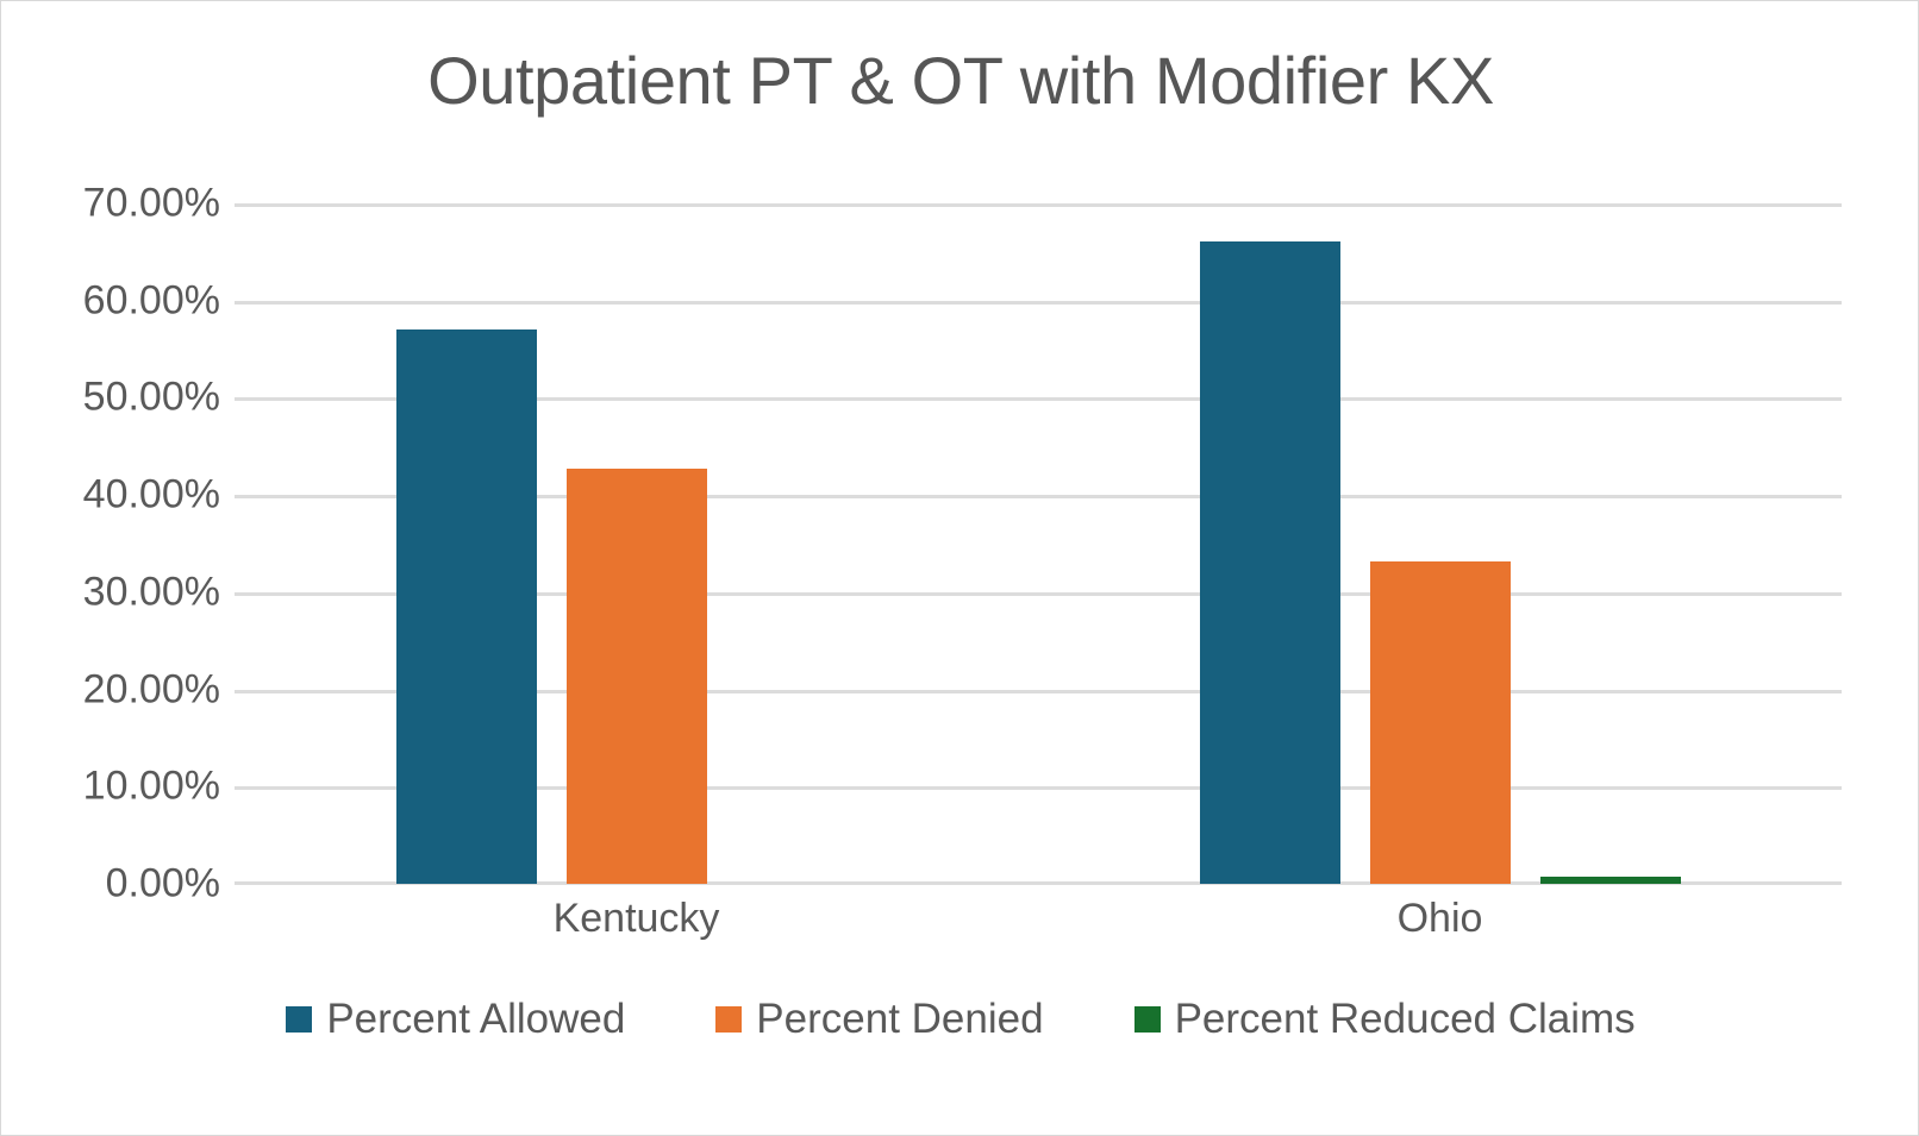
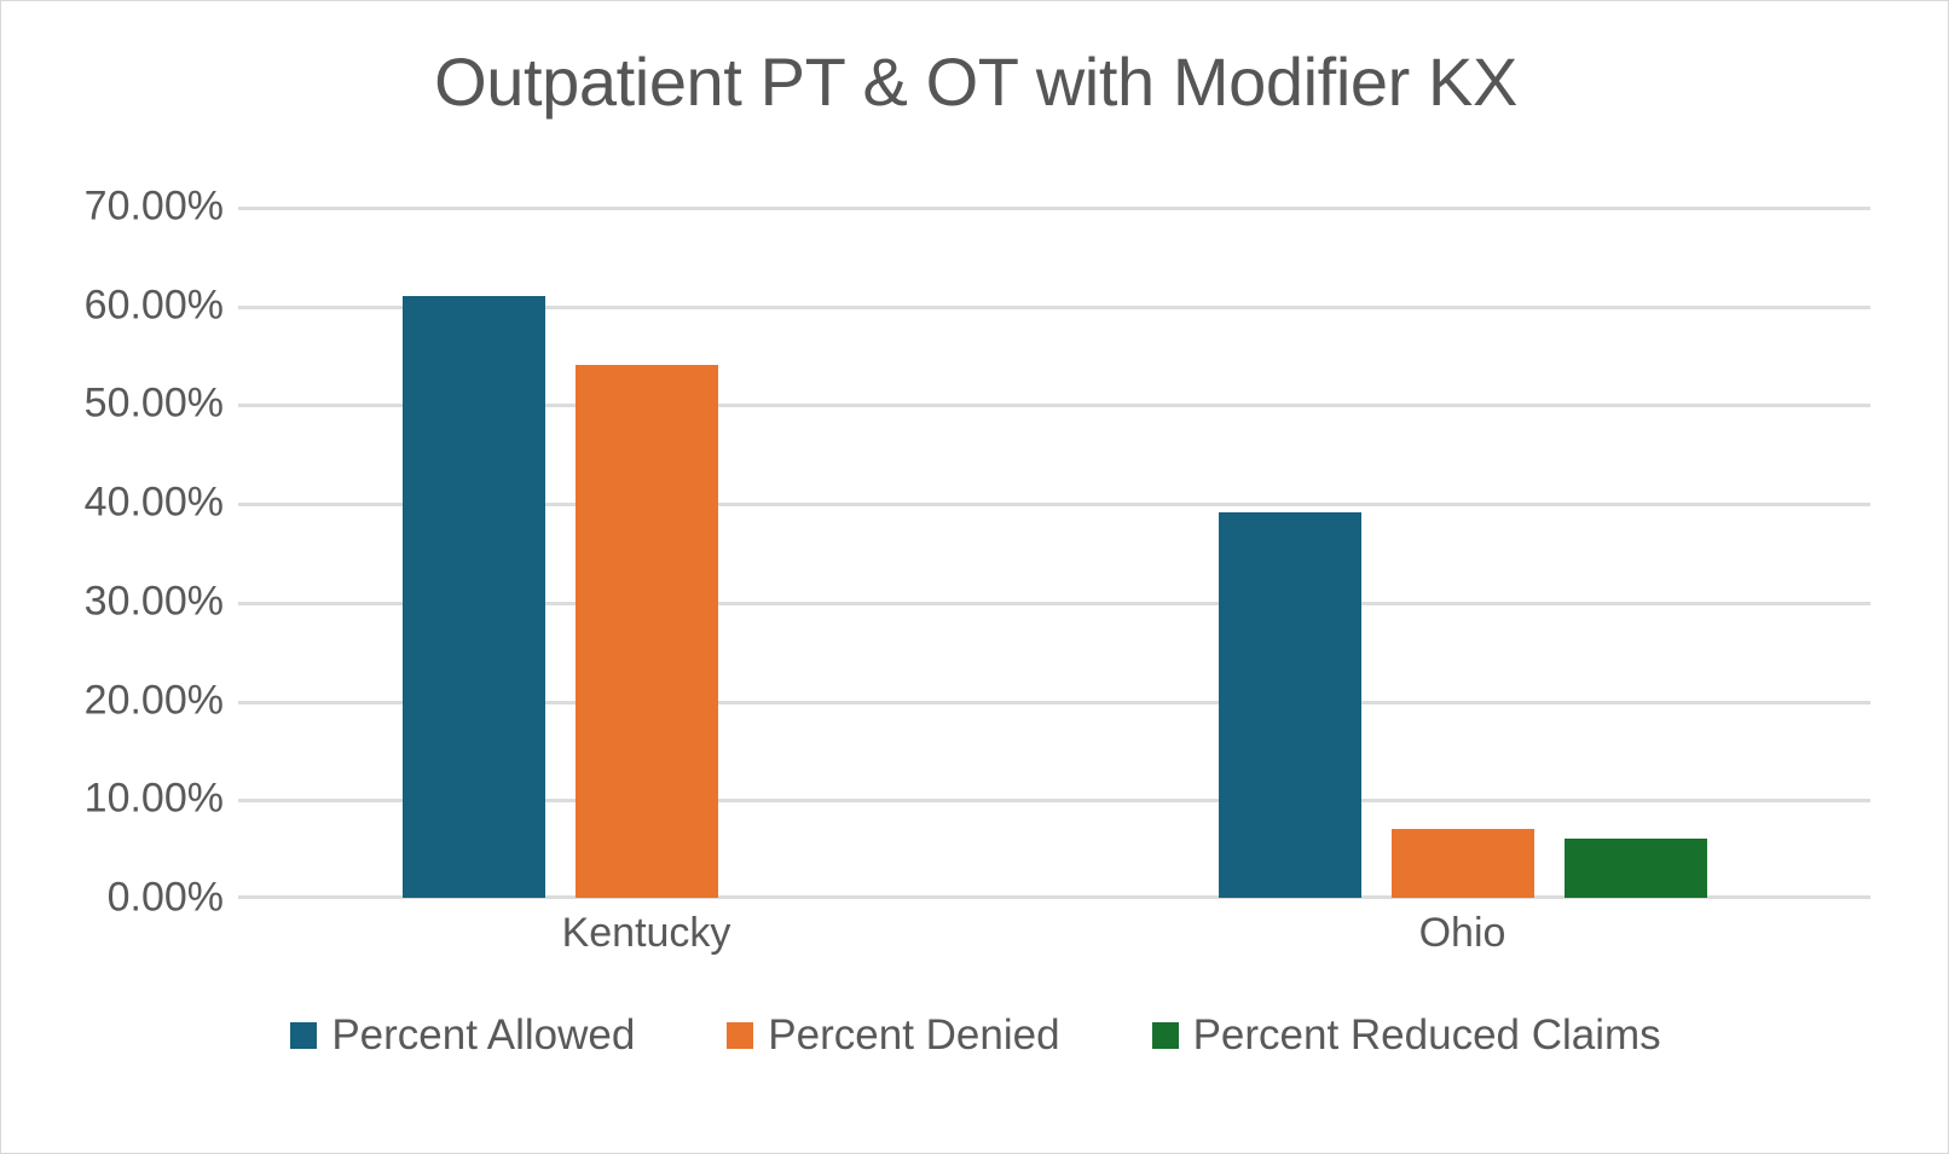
Percent Allowed/Kentucky: 57% -> 61%
Percent Denied/Kentucky: 43% -> 54%
Percent Allowed/Ohio: 66% -> 39%
Percent Denied/Ohio: 33% -> 7%
Percent Reduced Claims/Ohio: 1% -> 6%
